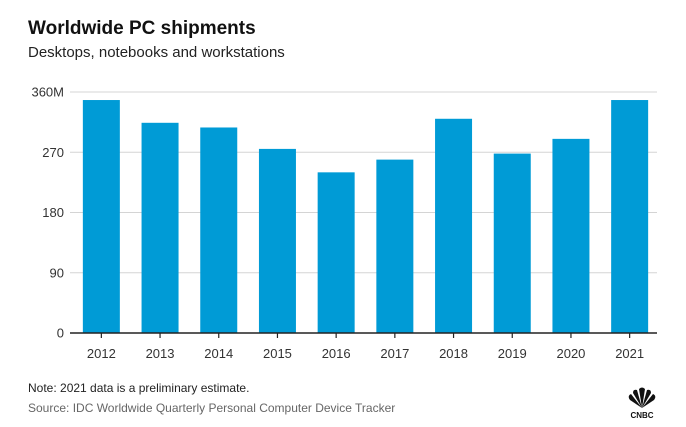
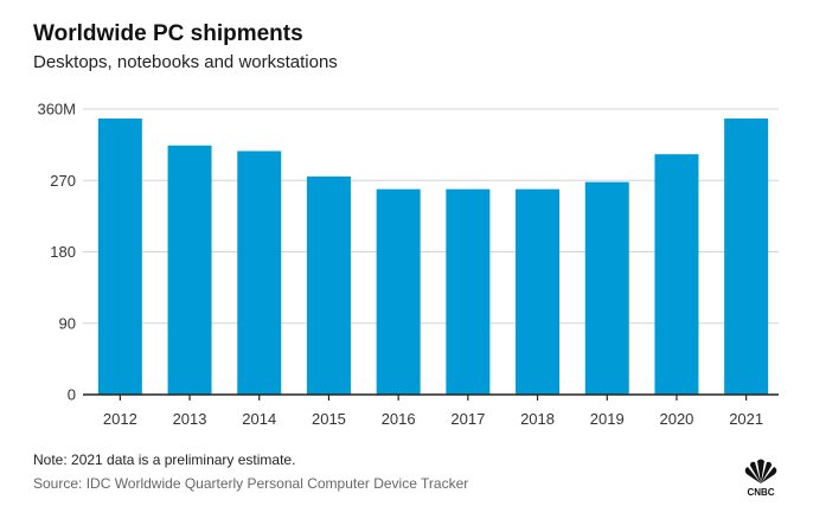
2016: 240M -> 260M
2018: 320M -> 260M
2020: 290M -> 300M
